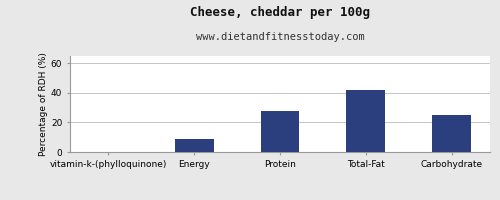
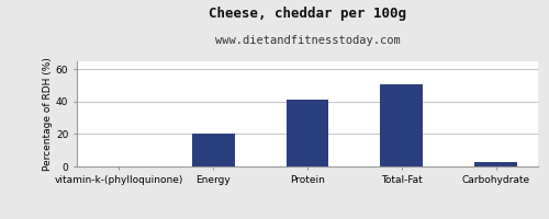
Energy: 9 -> 20
Protein: 28 -> 41
Total-Fat: 42 -> 51
Carbohydrate: 25 -> 3
